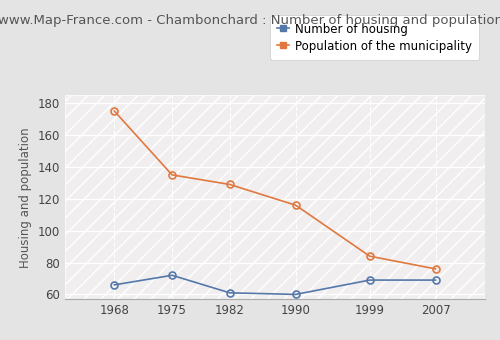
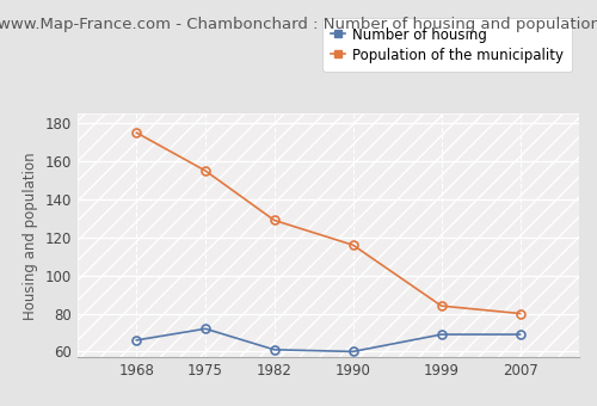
Population of the municipality/1975: 135 -> 155
Population of the municipality/2007: 76 -> 80
